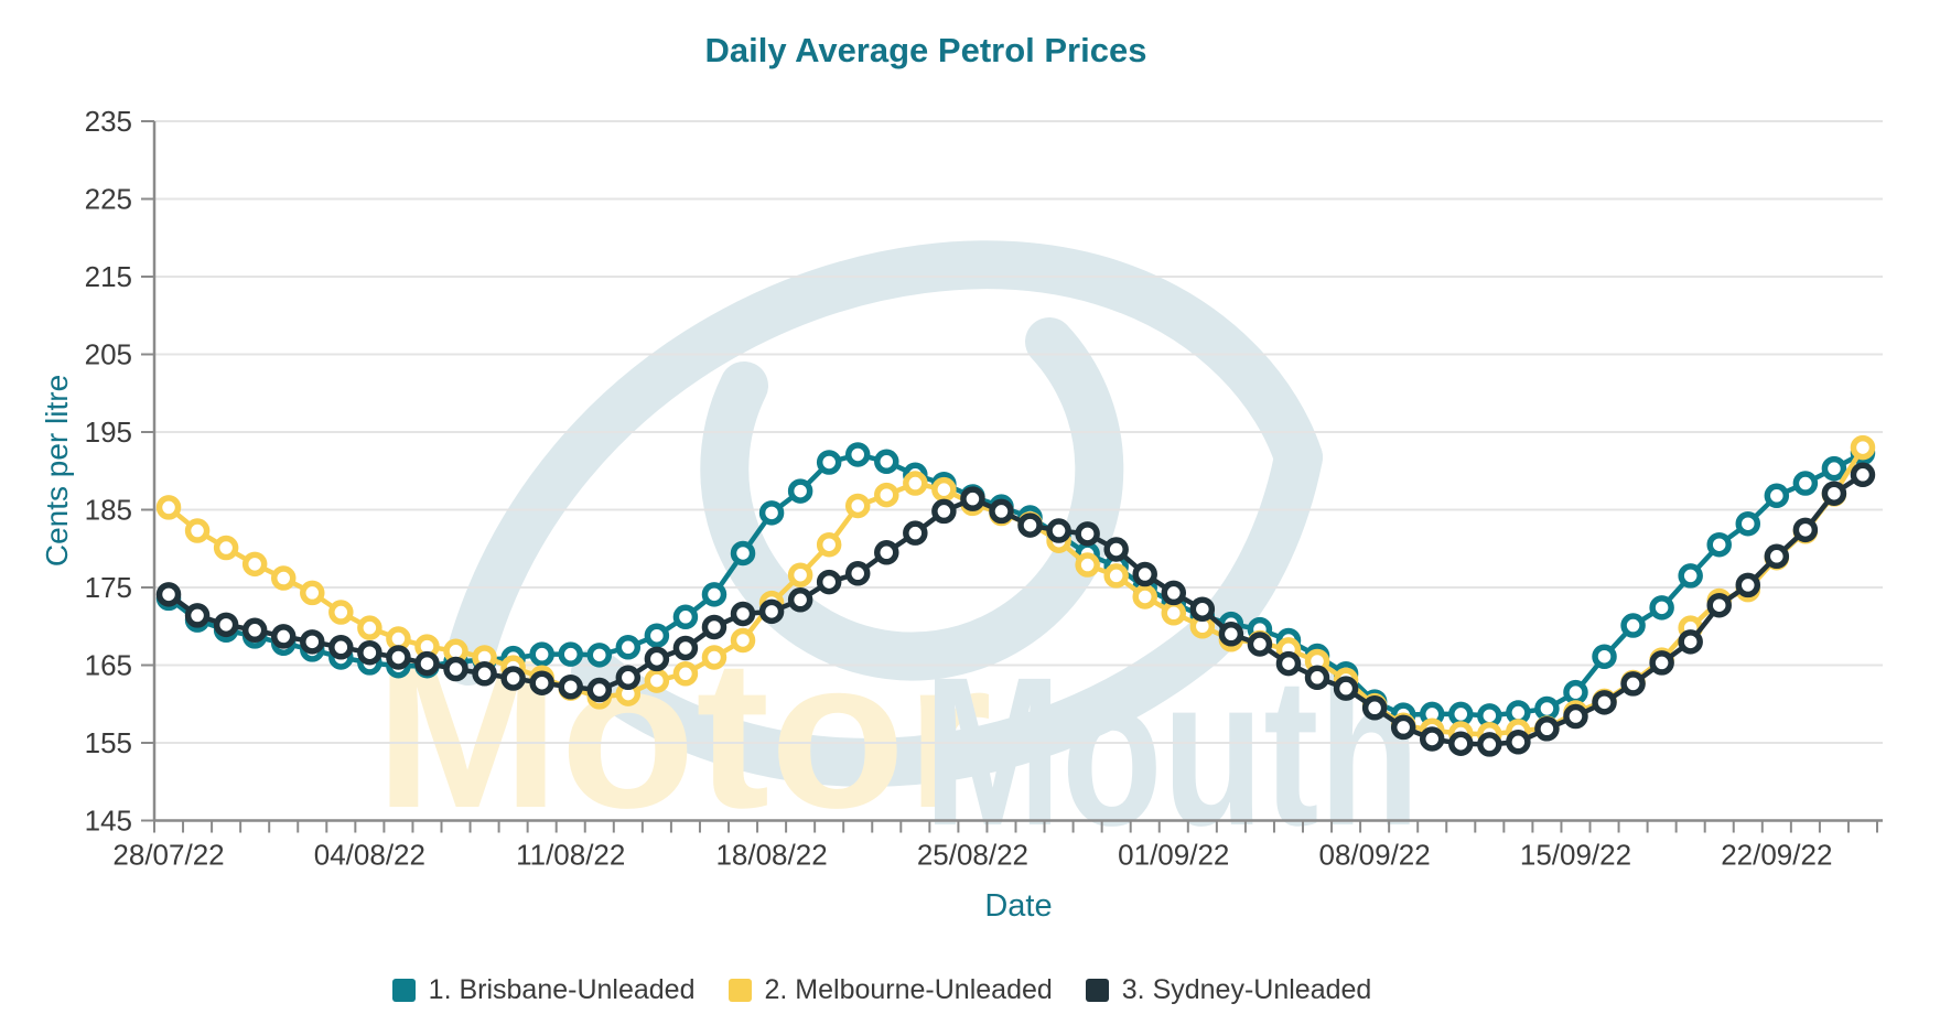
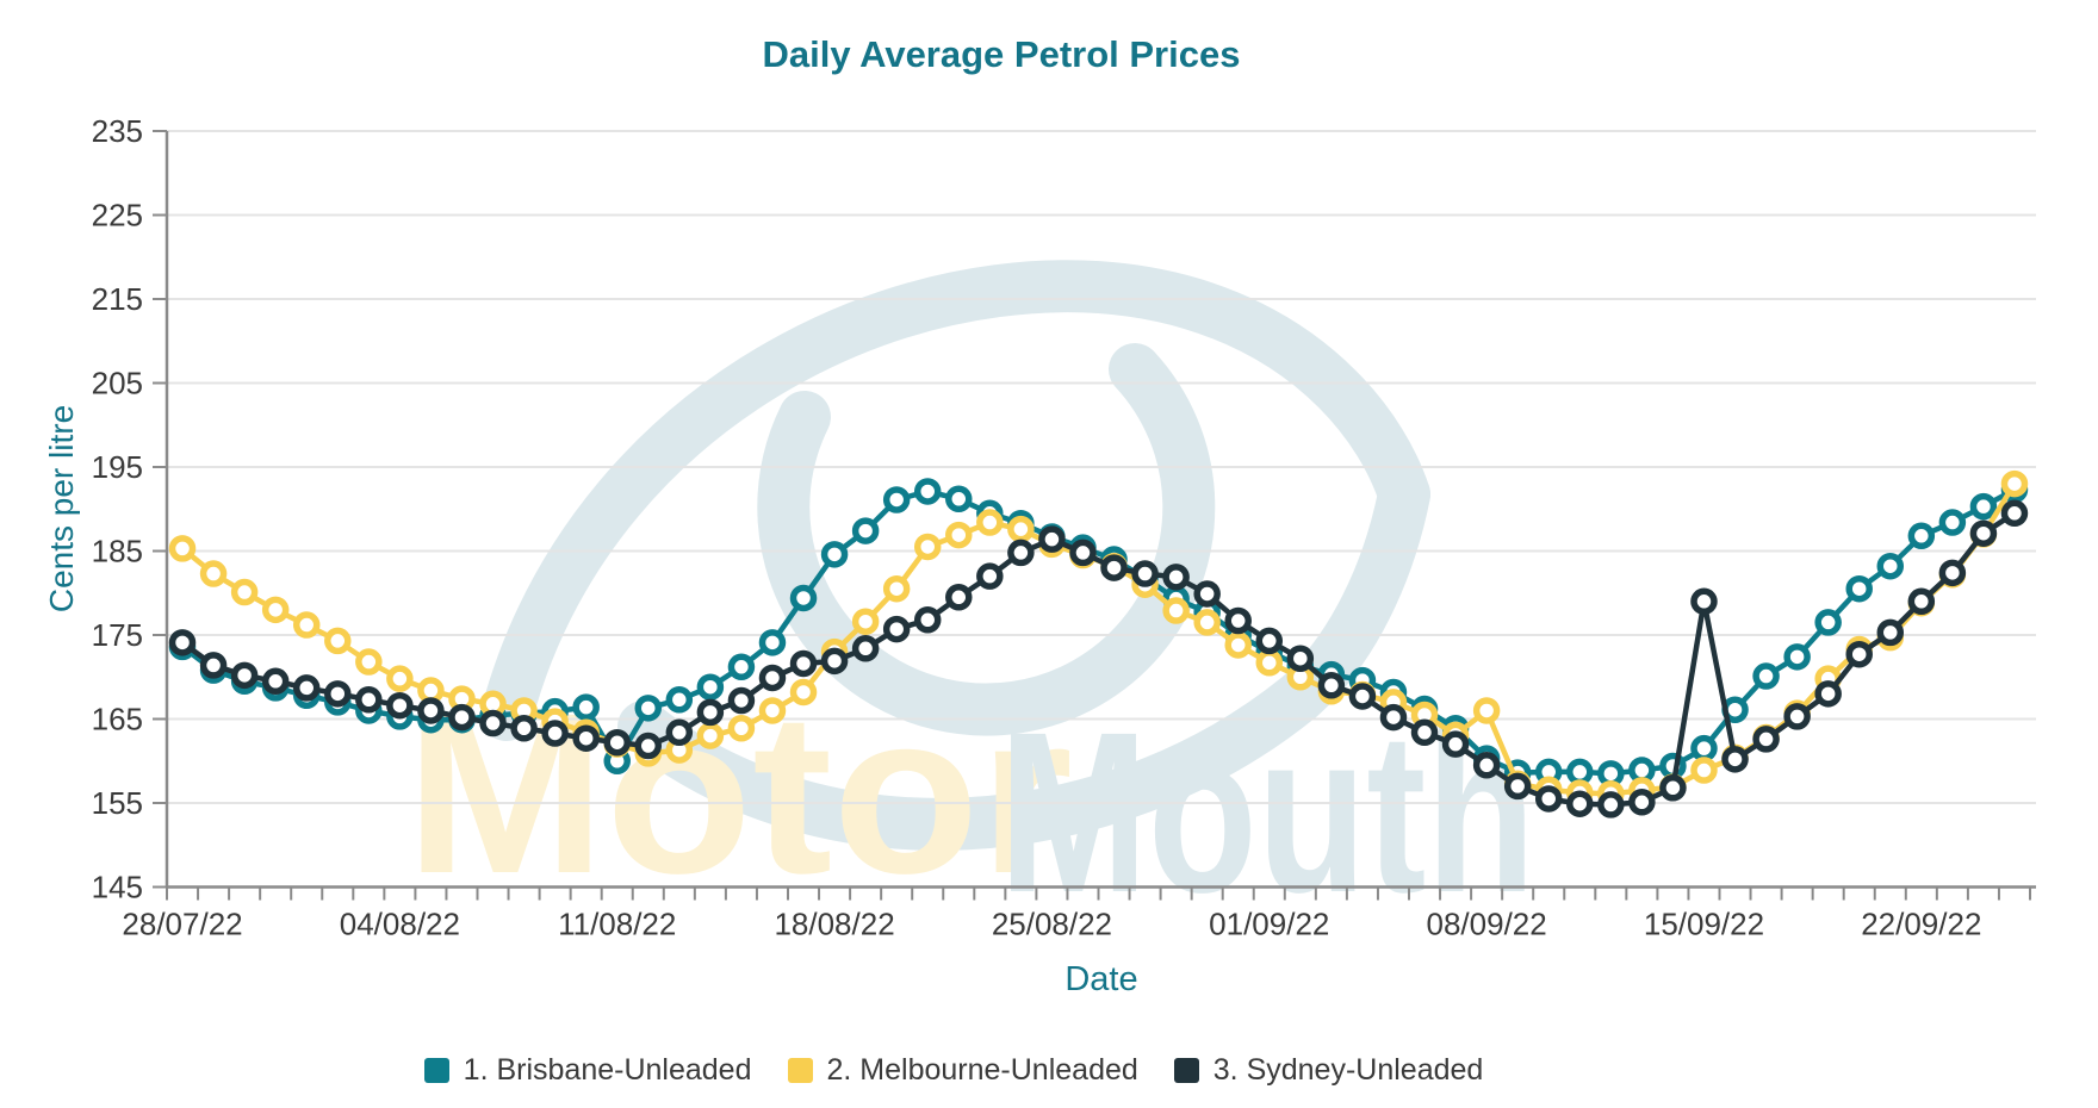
1. Brisbane-Unleaded/11/08/22: 166 -> 160
2. Melbourne-Unleaded/08/09/22: 160 -> 166
3. Sydney-Unleaded/15/09/22: 158 -> 179
